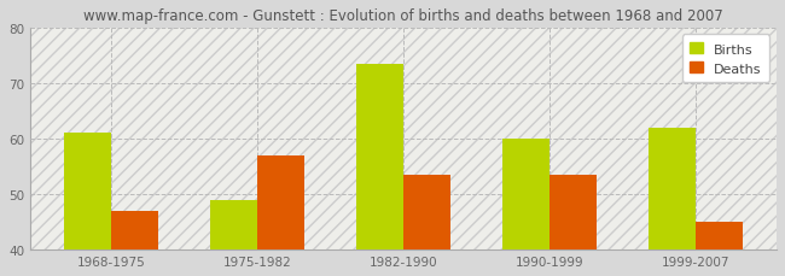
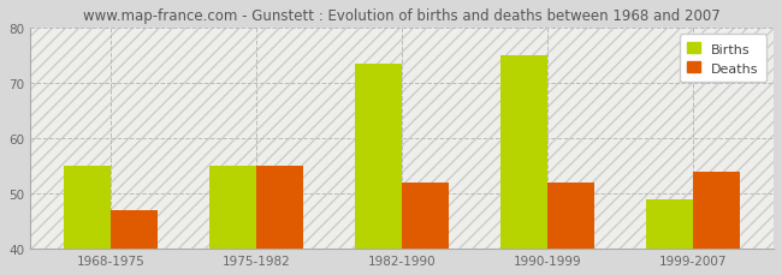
Births/1968-1975: 61.0 -> 55.0
Births/1975-1982: 49.0 -> 55.0
Deaths/1975-1982: 57.0 -> 55.0
Deaths/1982-1990: 53.5 -> 52.0
Births/1990-1999: 60.0 -> 75.0
Deaths/1990-1999: 53.5 -> 52.0
Births/1999-2007: 62.0 -> 49.0
Deaths/1999-2007: 45.0 -> 54.0
